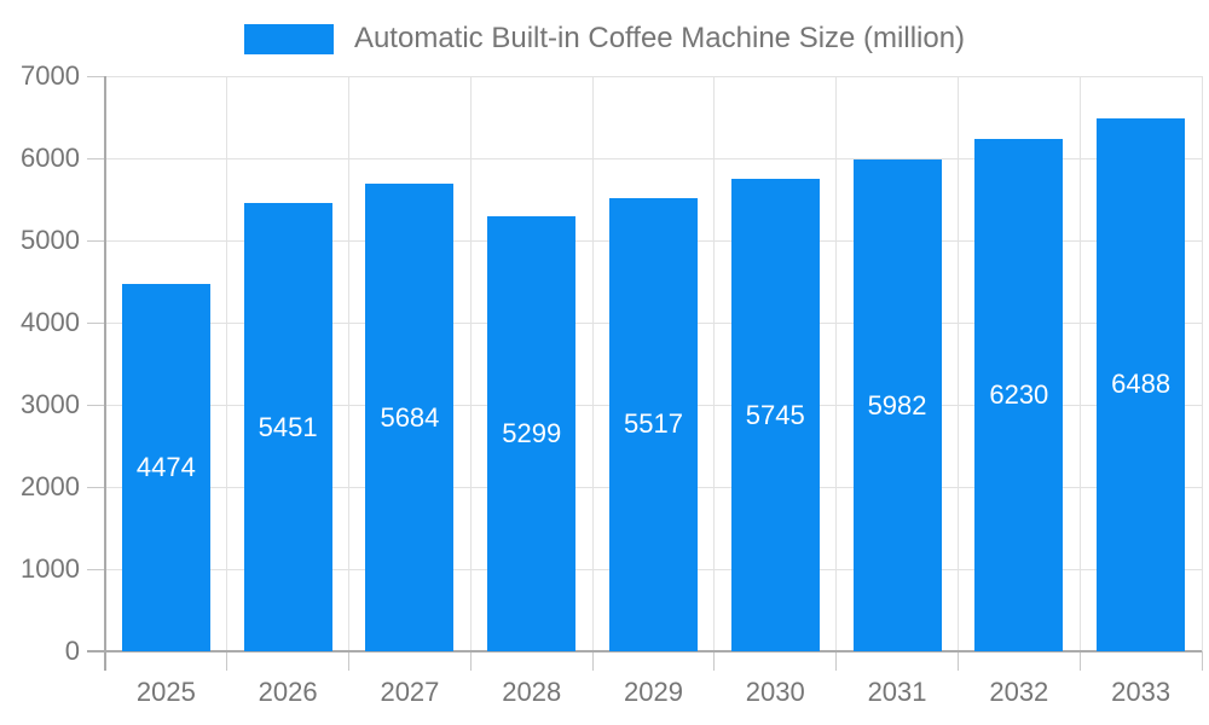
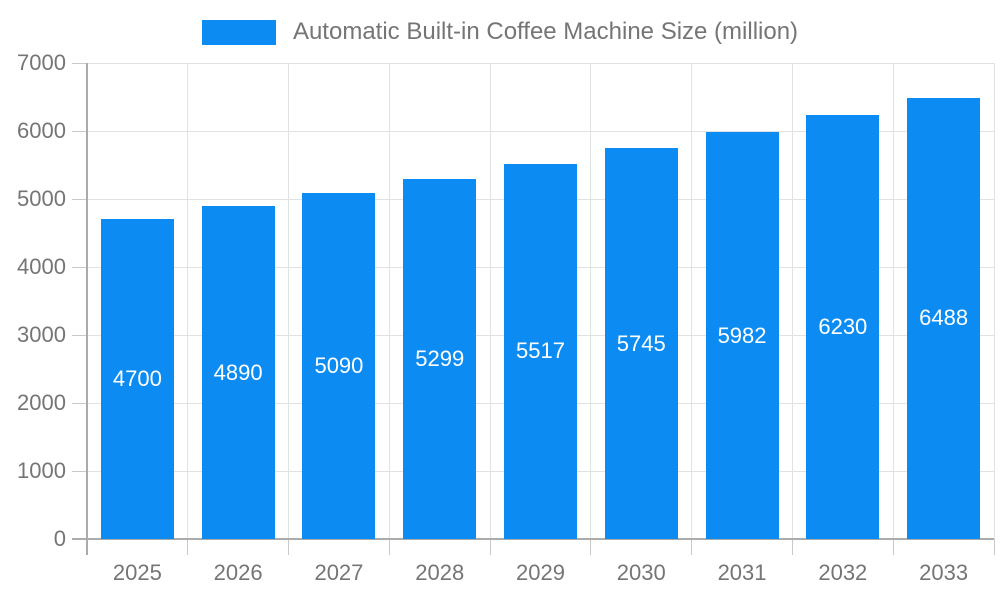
2025: 4474 -> 4700
2026: 5451 -> 4890
2027: 5684 -> 5090
